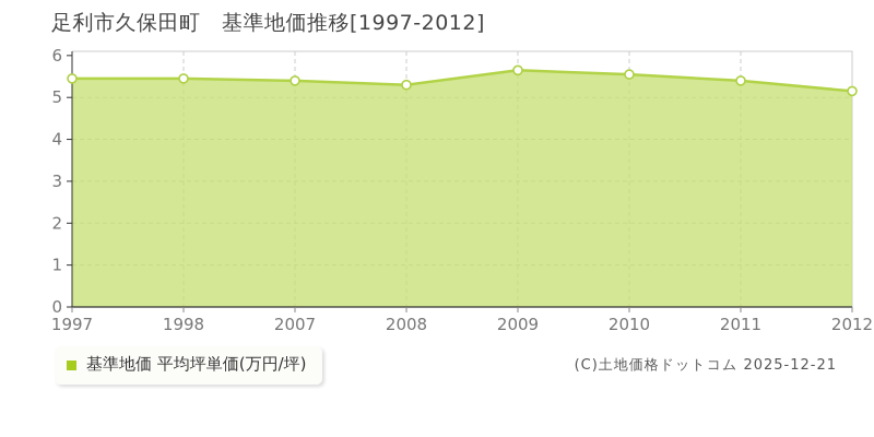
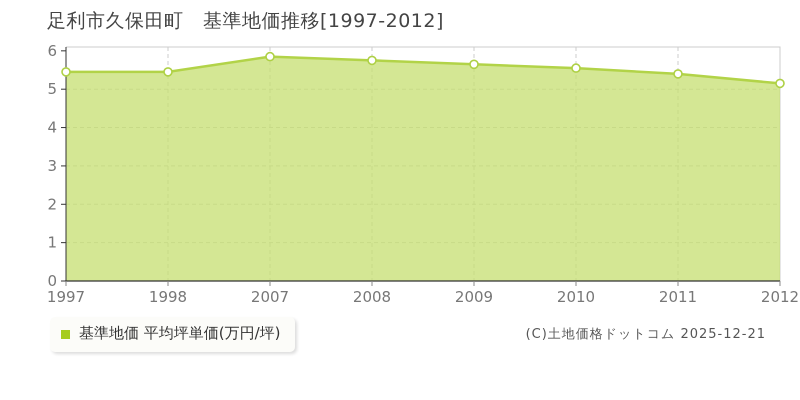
2007: 5.4 -> 5.8
2008: 5.3 -> 5.8
